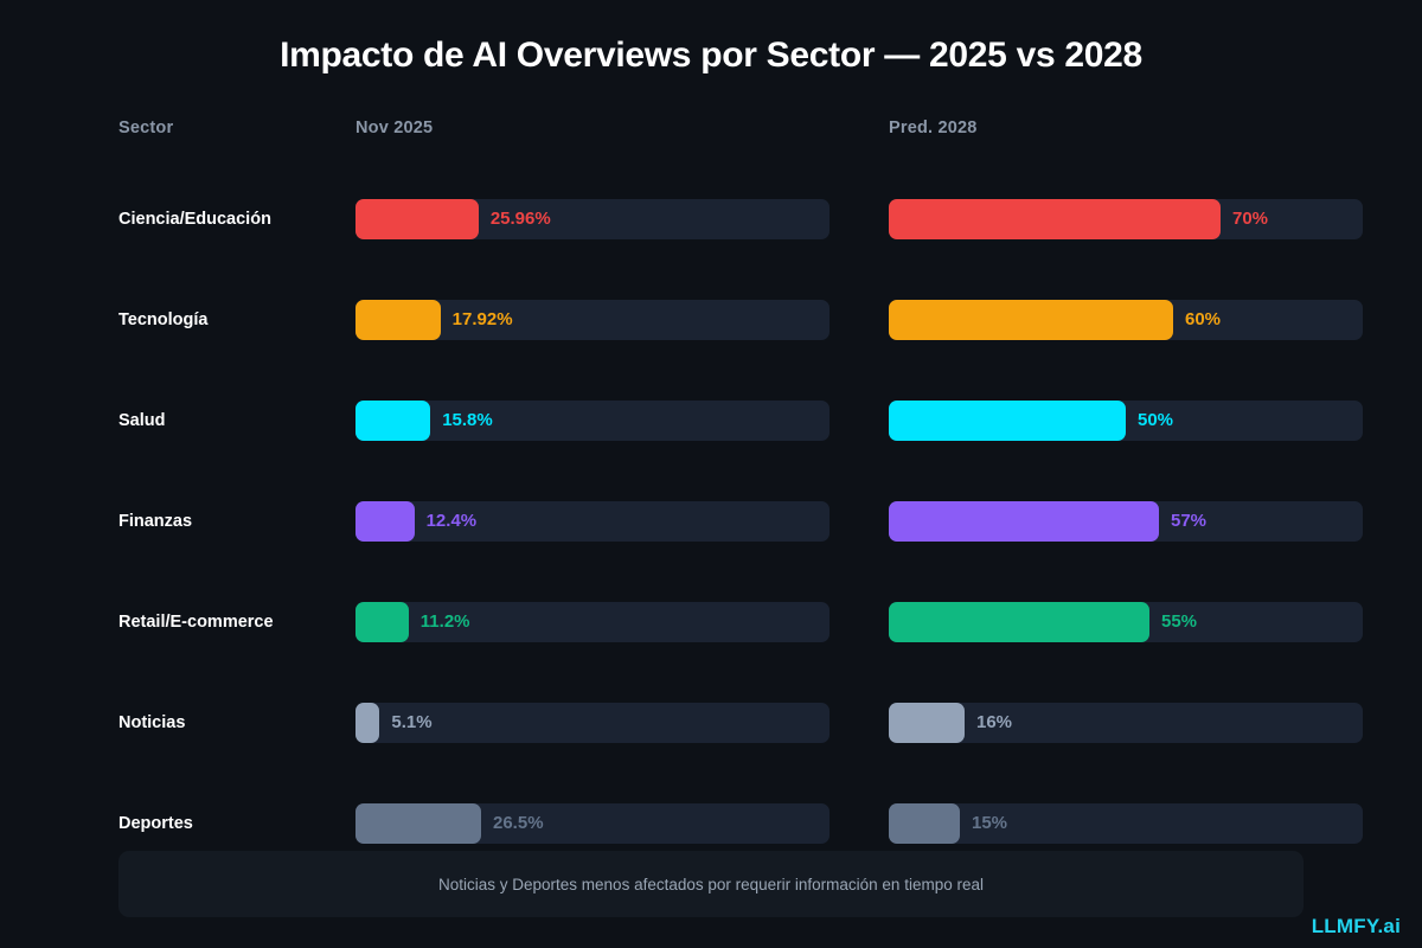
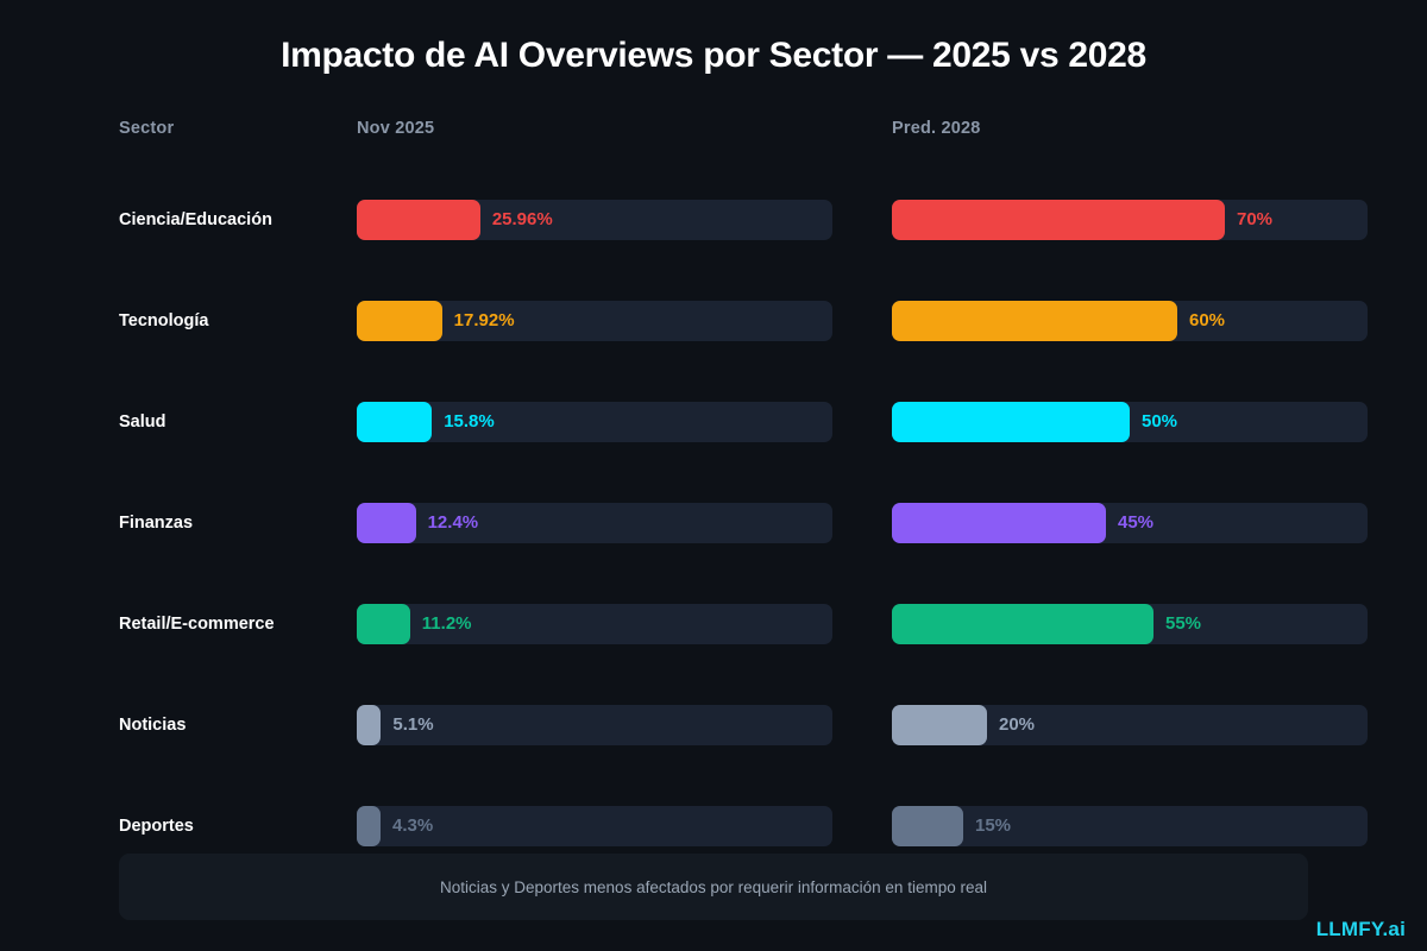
Pred. 2028/Finanzas: 57% -> 45%
Pred. 2028/Noticias: 16% -> 20%
Nov 2025/Deportes: 26.5% -> 4.3%
